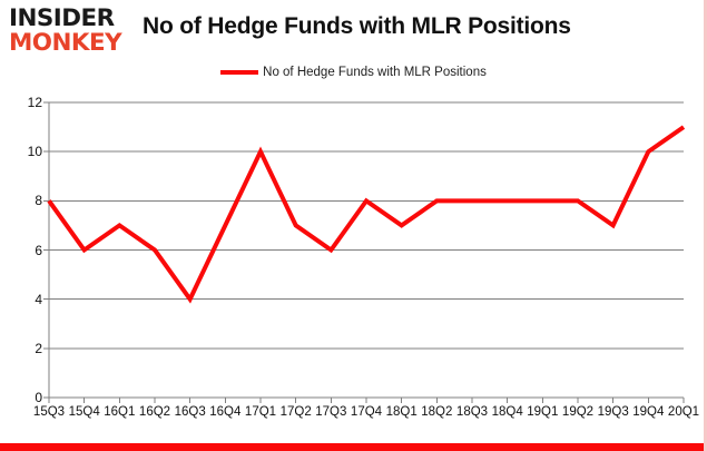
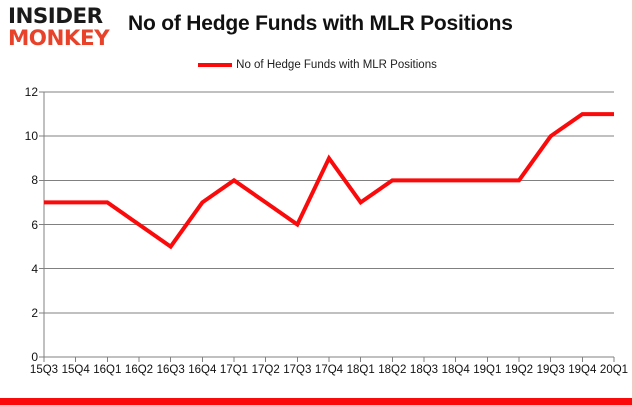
15Q3: 8 -> 7
15Q4: 6 -> 7
16Q3: 4 -> 5
17Q1: 10 -> 8
17Q4: 8 -> 9
19Q3: 7 -> 10
19Q4: 10 -> 11
